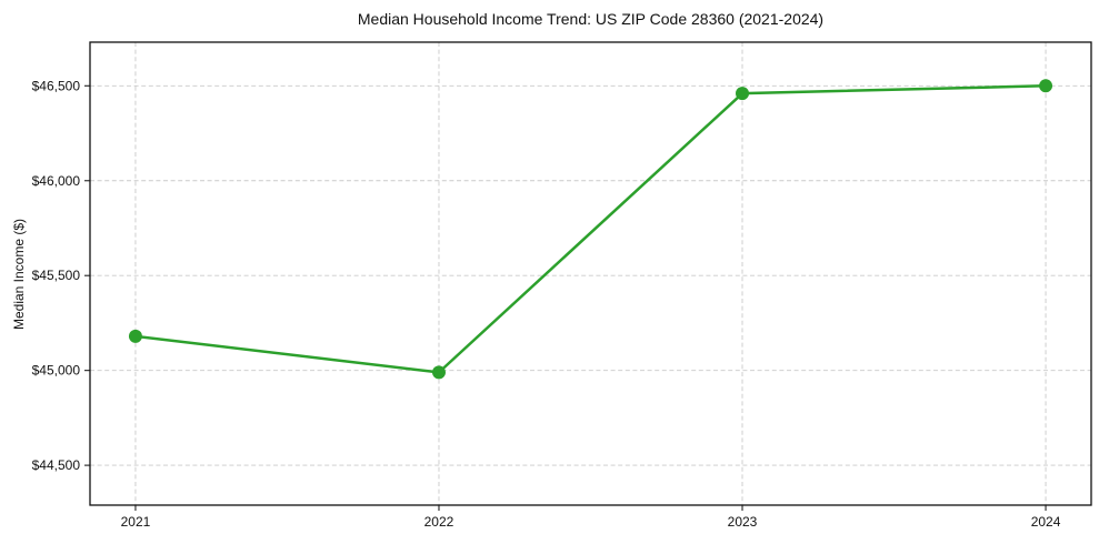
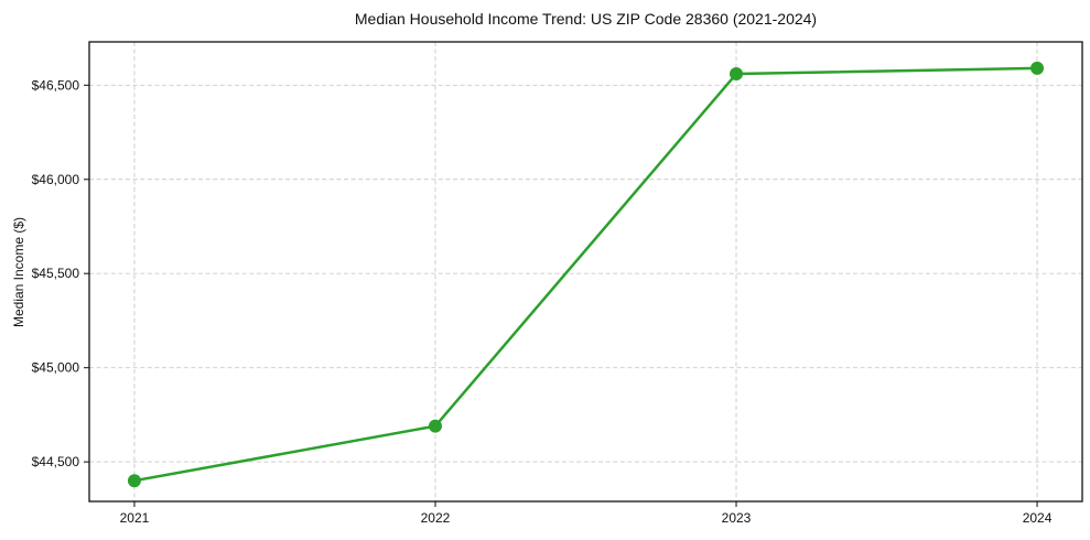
2021: $45180 -> $44400
2022: $44990 -> $44690
2023: $46460 -> $46560
2024: $46500 -> $46590
